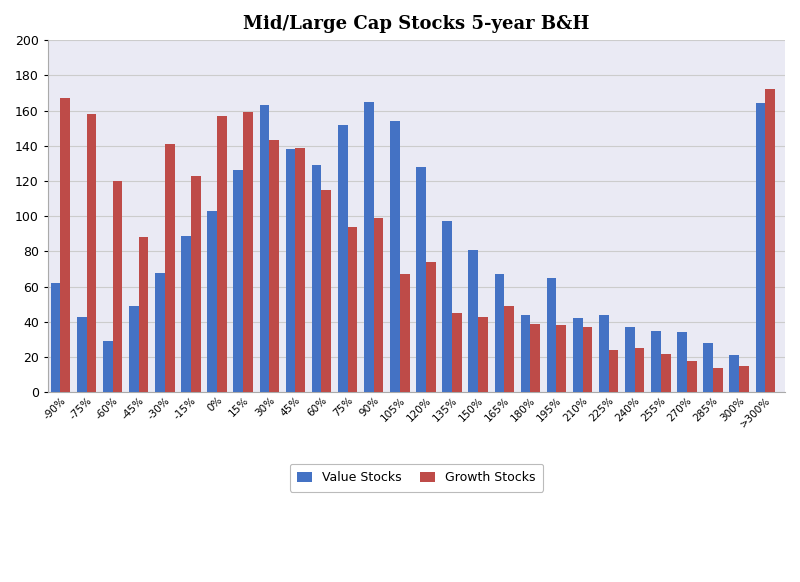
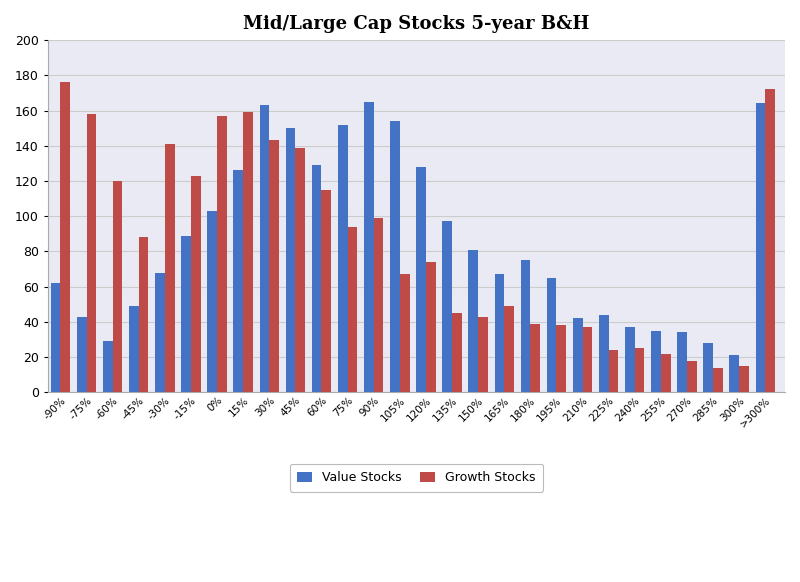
Growth Stocks/-90%: 167 -> 176
Value Stocks/45%: 138 -> 150
Value Stocks/180%: 44 -> 75
